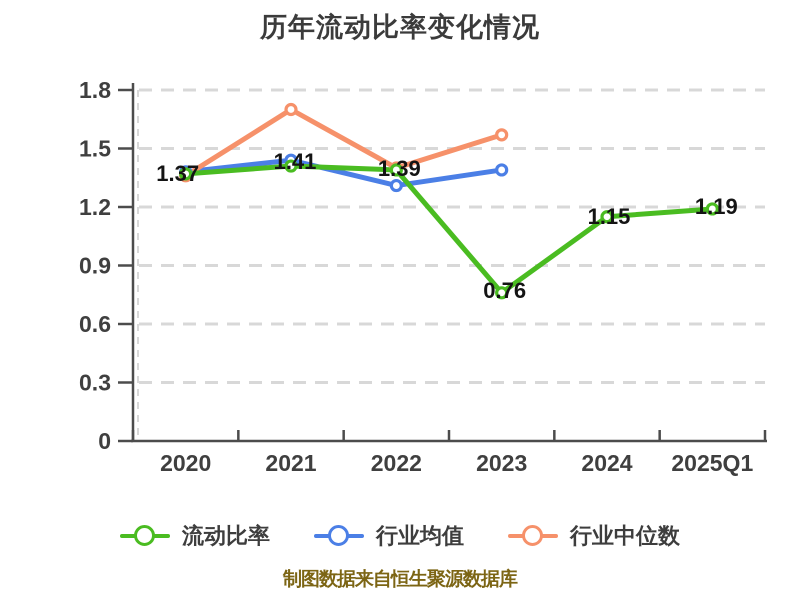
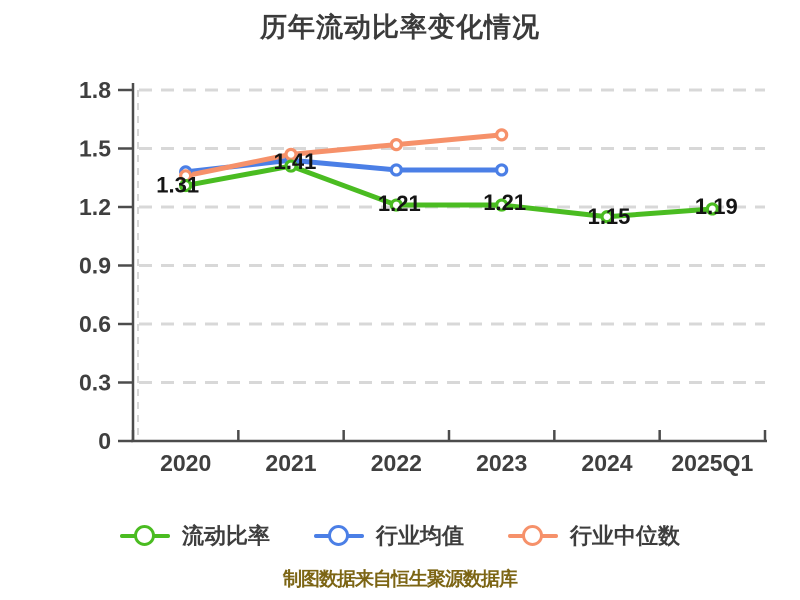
流动比率/2020: 1.37 -> 1.31
行业中位数/2021: 1.70 -> 1.47
流动比率/2022: 1.39 -> 1.21
行业均值/2022: 1.31 -> 1.39
行业中位数/2022: 1.40 -> 1.52
流动比率/2023: 0.76 -> 1.21
